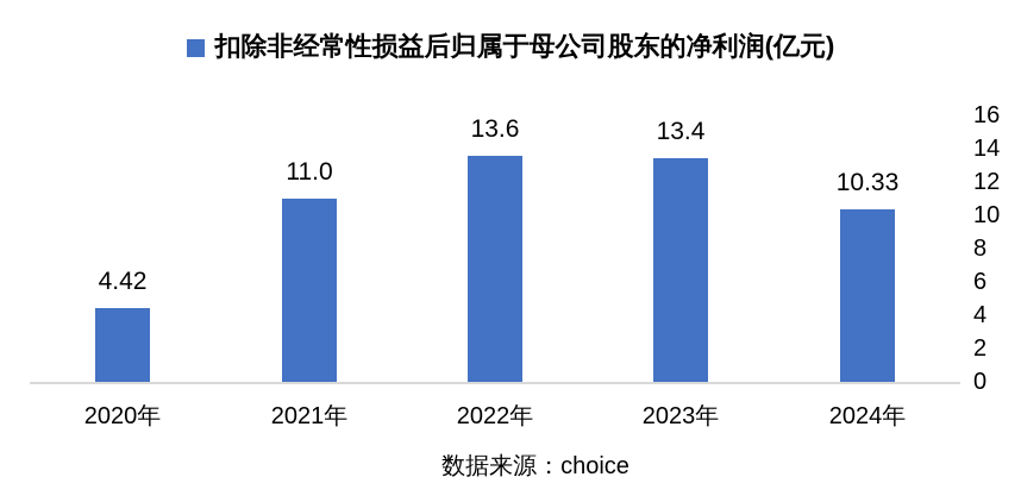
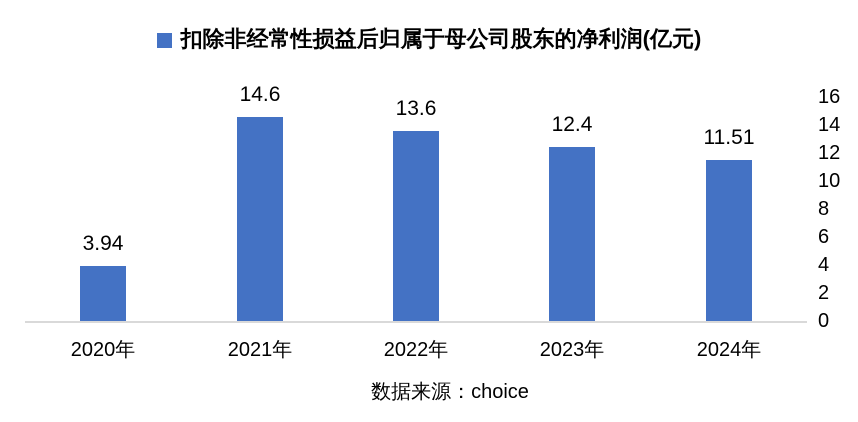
2020年: 4.42 -> 3.94
2021年: 11.0 -> 14.6
2023年: 13.4 -> 12.4
2024年: 10.33 -> 11.51
